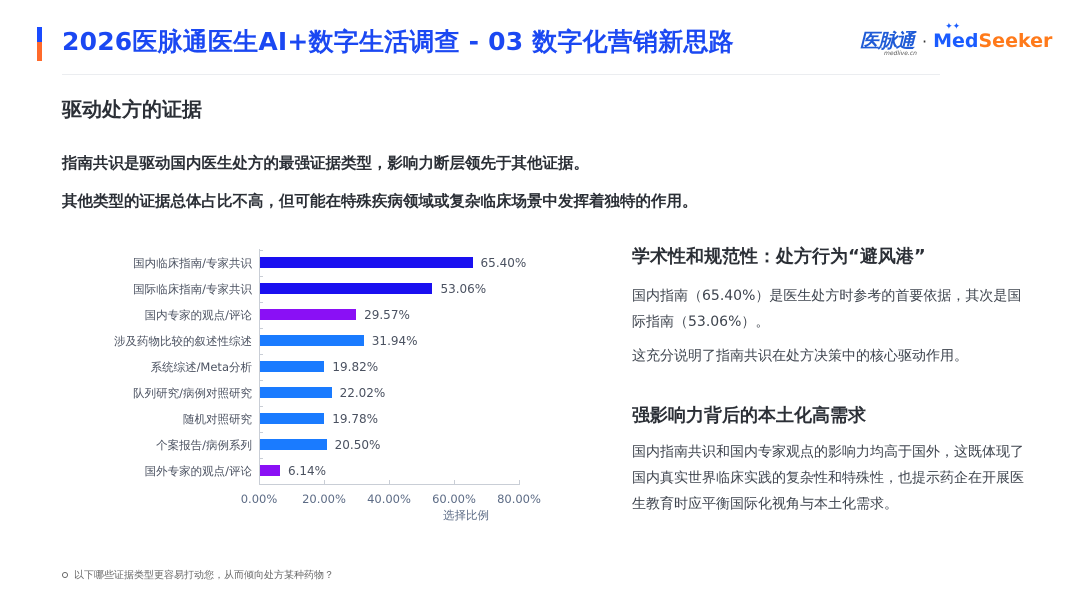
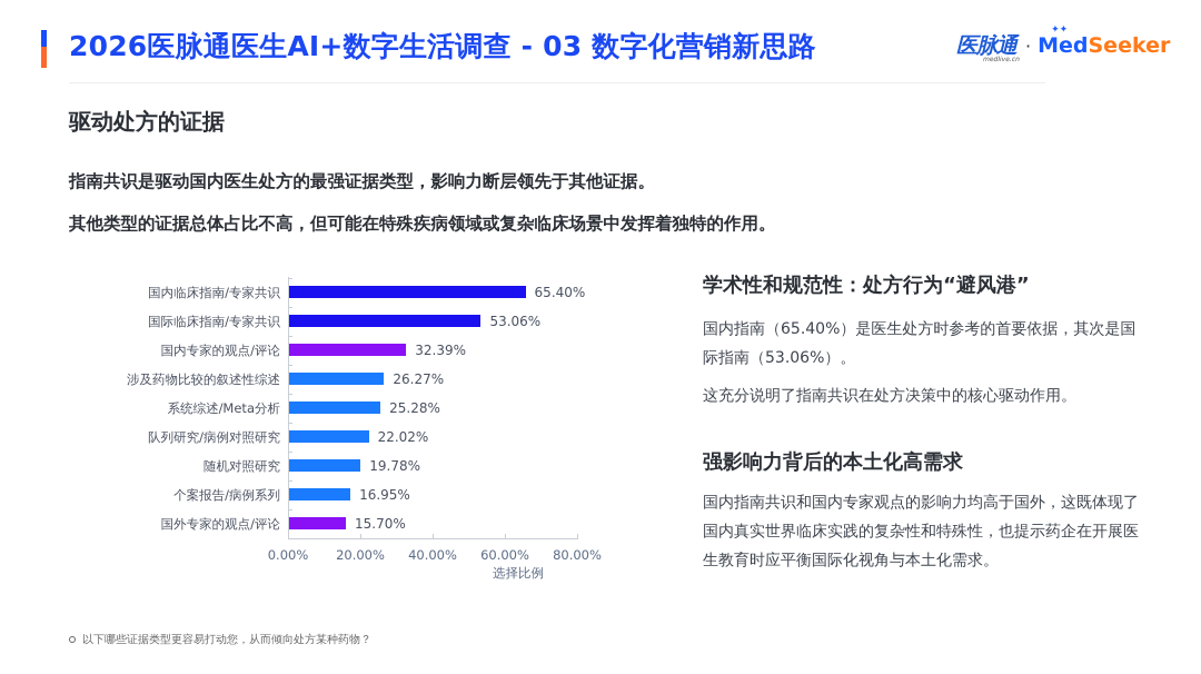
国内专家的观点/评论: 29.57% -> 32.39%
涉及药物比较的叙述性综述: 31.94% -> 26.27%
系统综述/Meta分析: 19.82% -> 25.28%
个案报告/病例系列: 20.50% -> 16.95%
国外专家的观点/评论: 6.14% -> 15.70%
